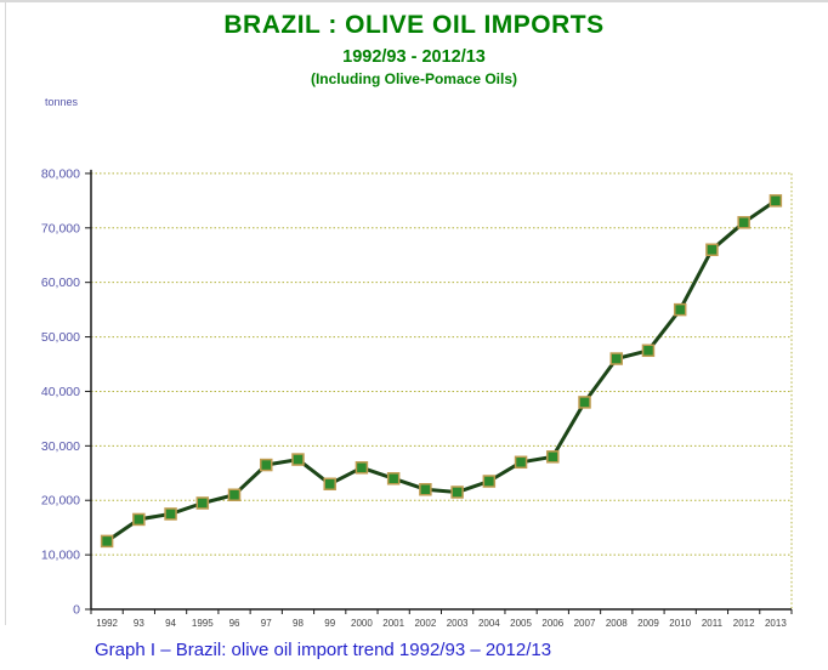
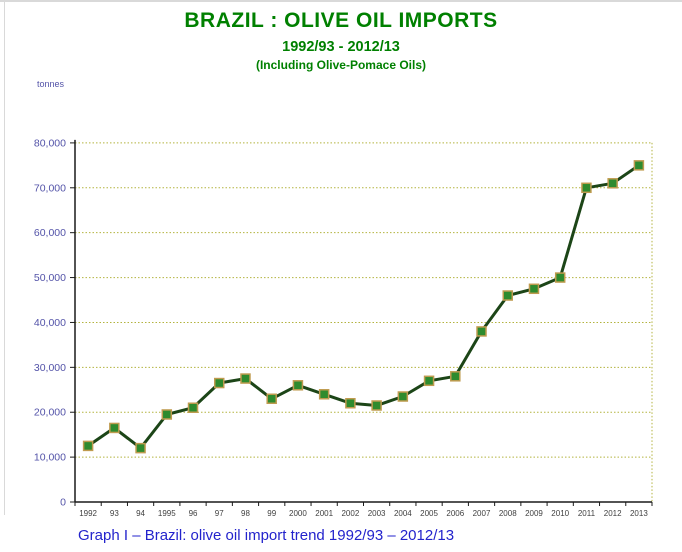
94: 18000 -> 12000
2010: 55000 -> 50000
2011: 66000 -> 70000
